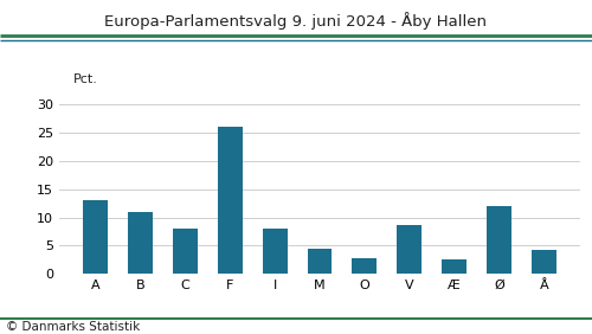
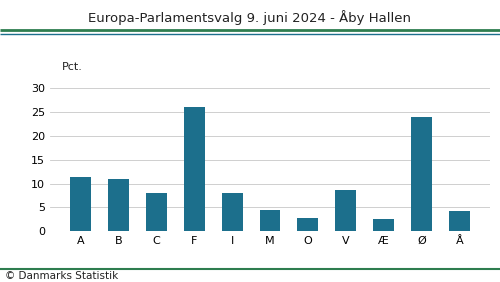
A: 13.0 -> 11.5
Ø: 12.0 -> 24.0
